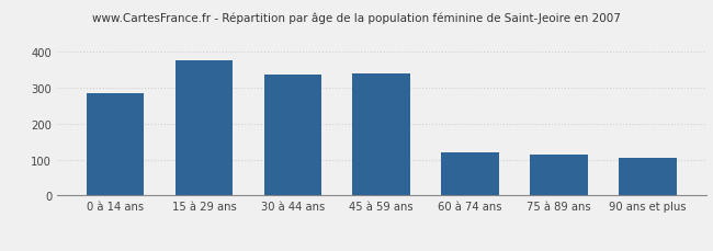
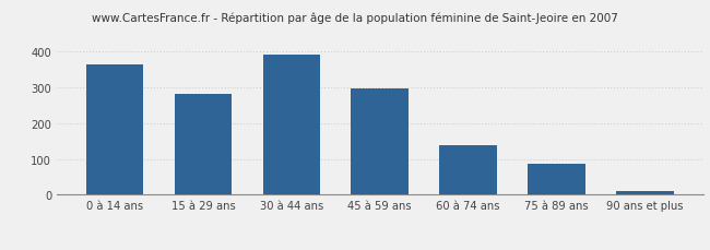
0 à 14 ans: 285 -> 362
15 à 29 ans: 375 -> 282
30 à 44 ans: 335 -> 392
45 à 59 ans: 340 -> 295
60 à 74 ans: 120 -> 138
75 à 89 ans: 115 -> 85
90 ans et plus: 105 -> 9
